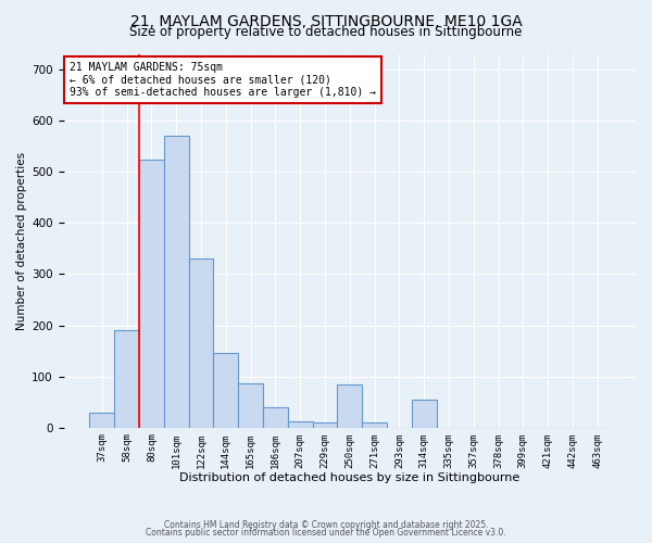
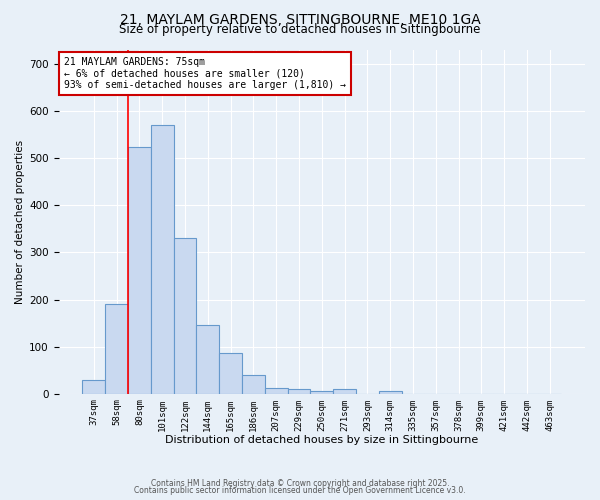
250sqm: 85 -> 5
314sqm: 55 -> 5
